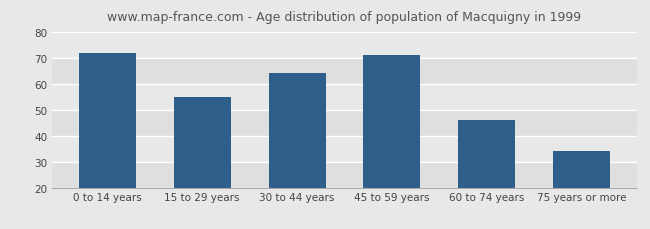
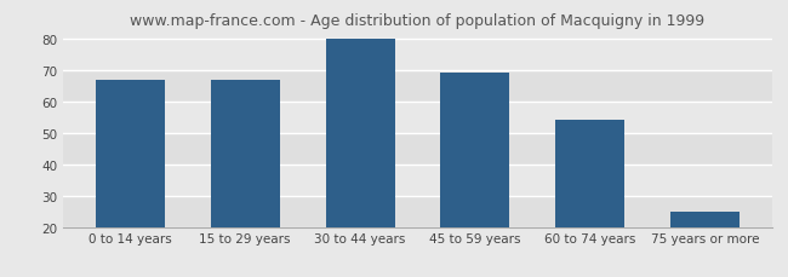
0 to 14 years: 72 -> 67
15 to 29 years: 55 -> 67
30 to 44 years: 64 -> 80
45 to 59 years: 71 -> 69
60 to 74 years: 46 -> 54
75 years or more: 34 -> 25
